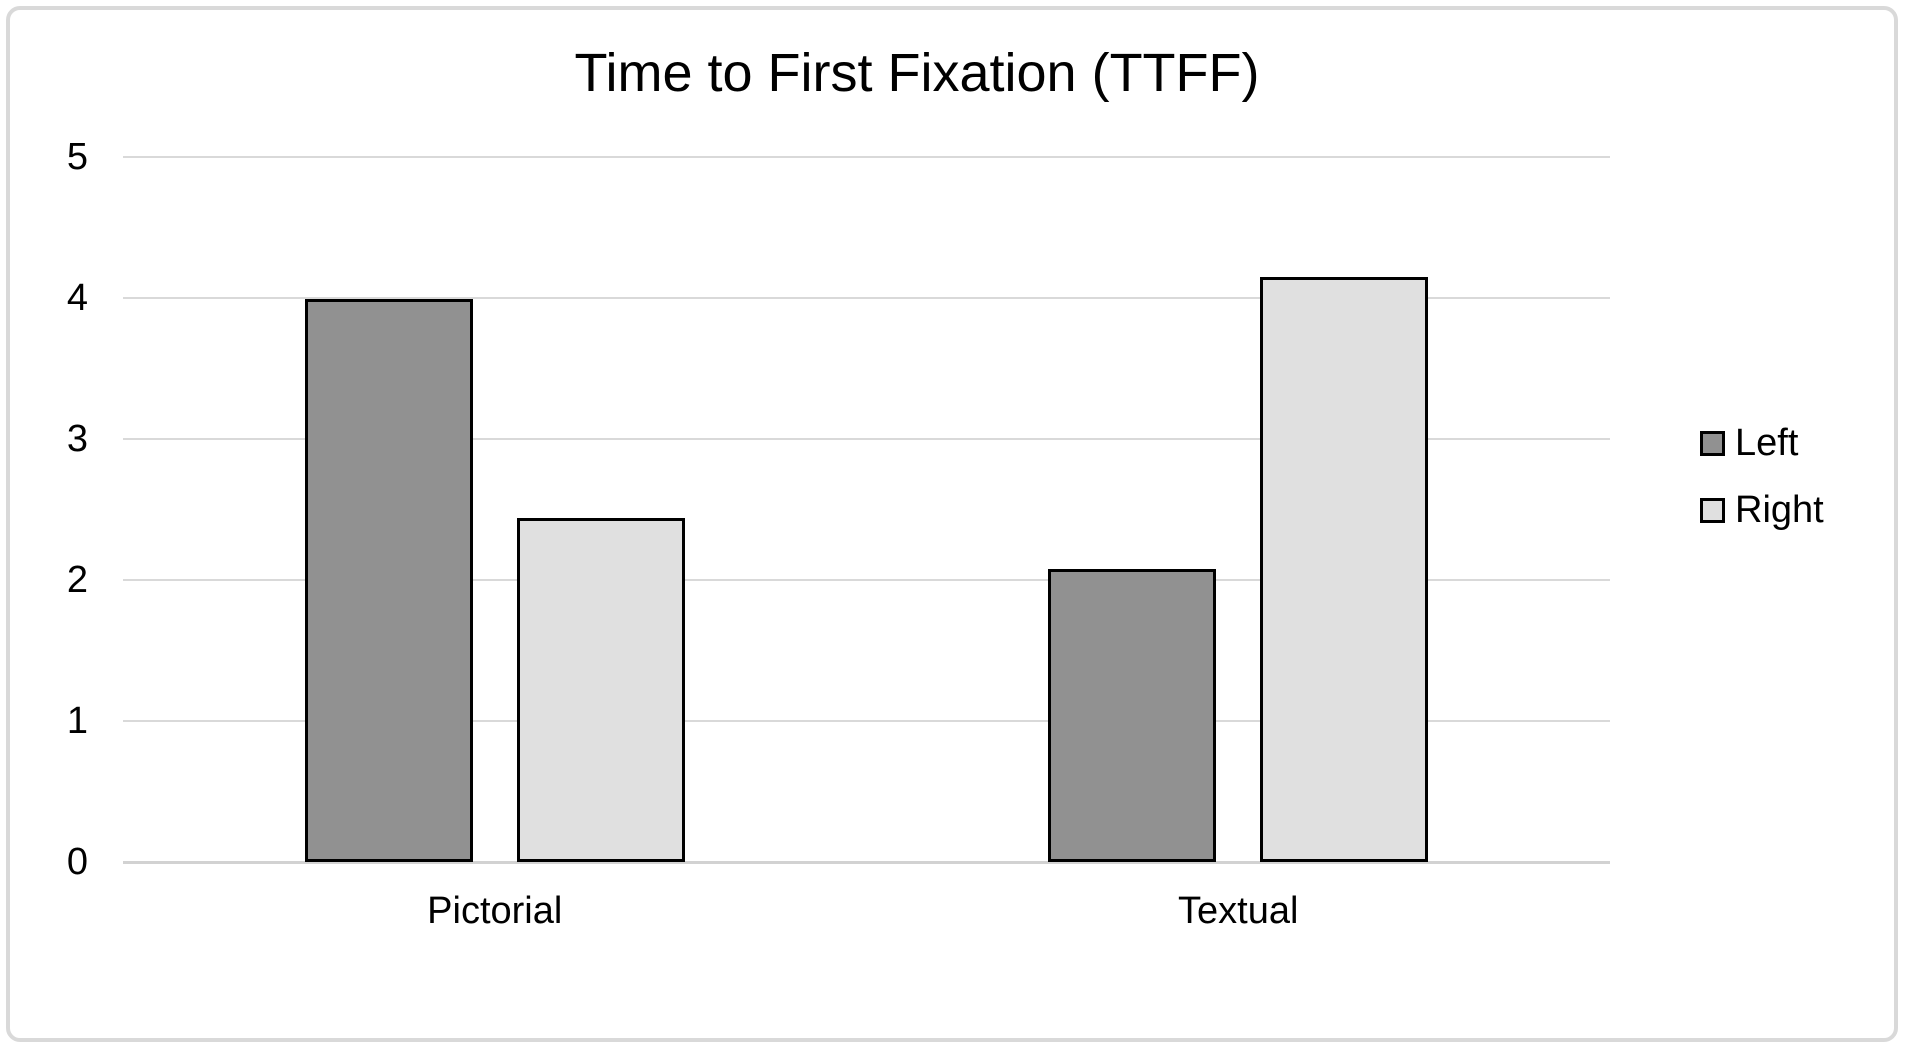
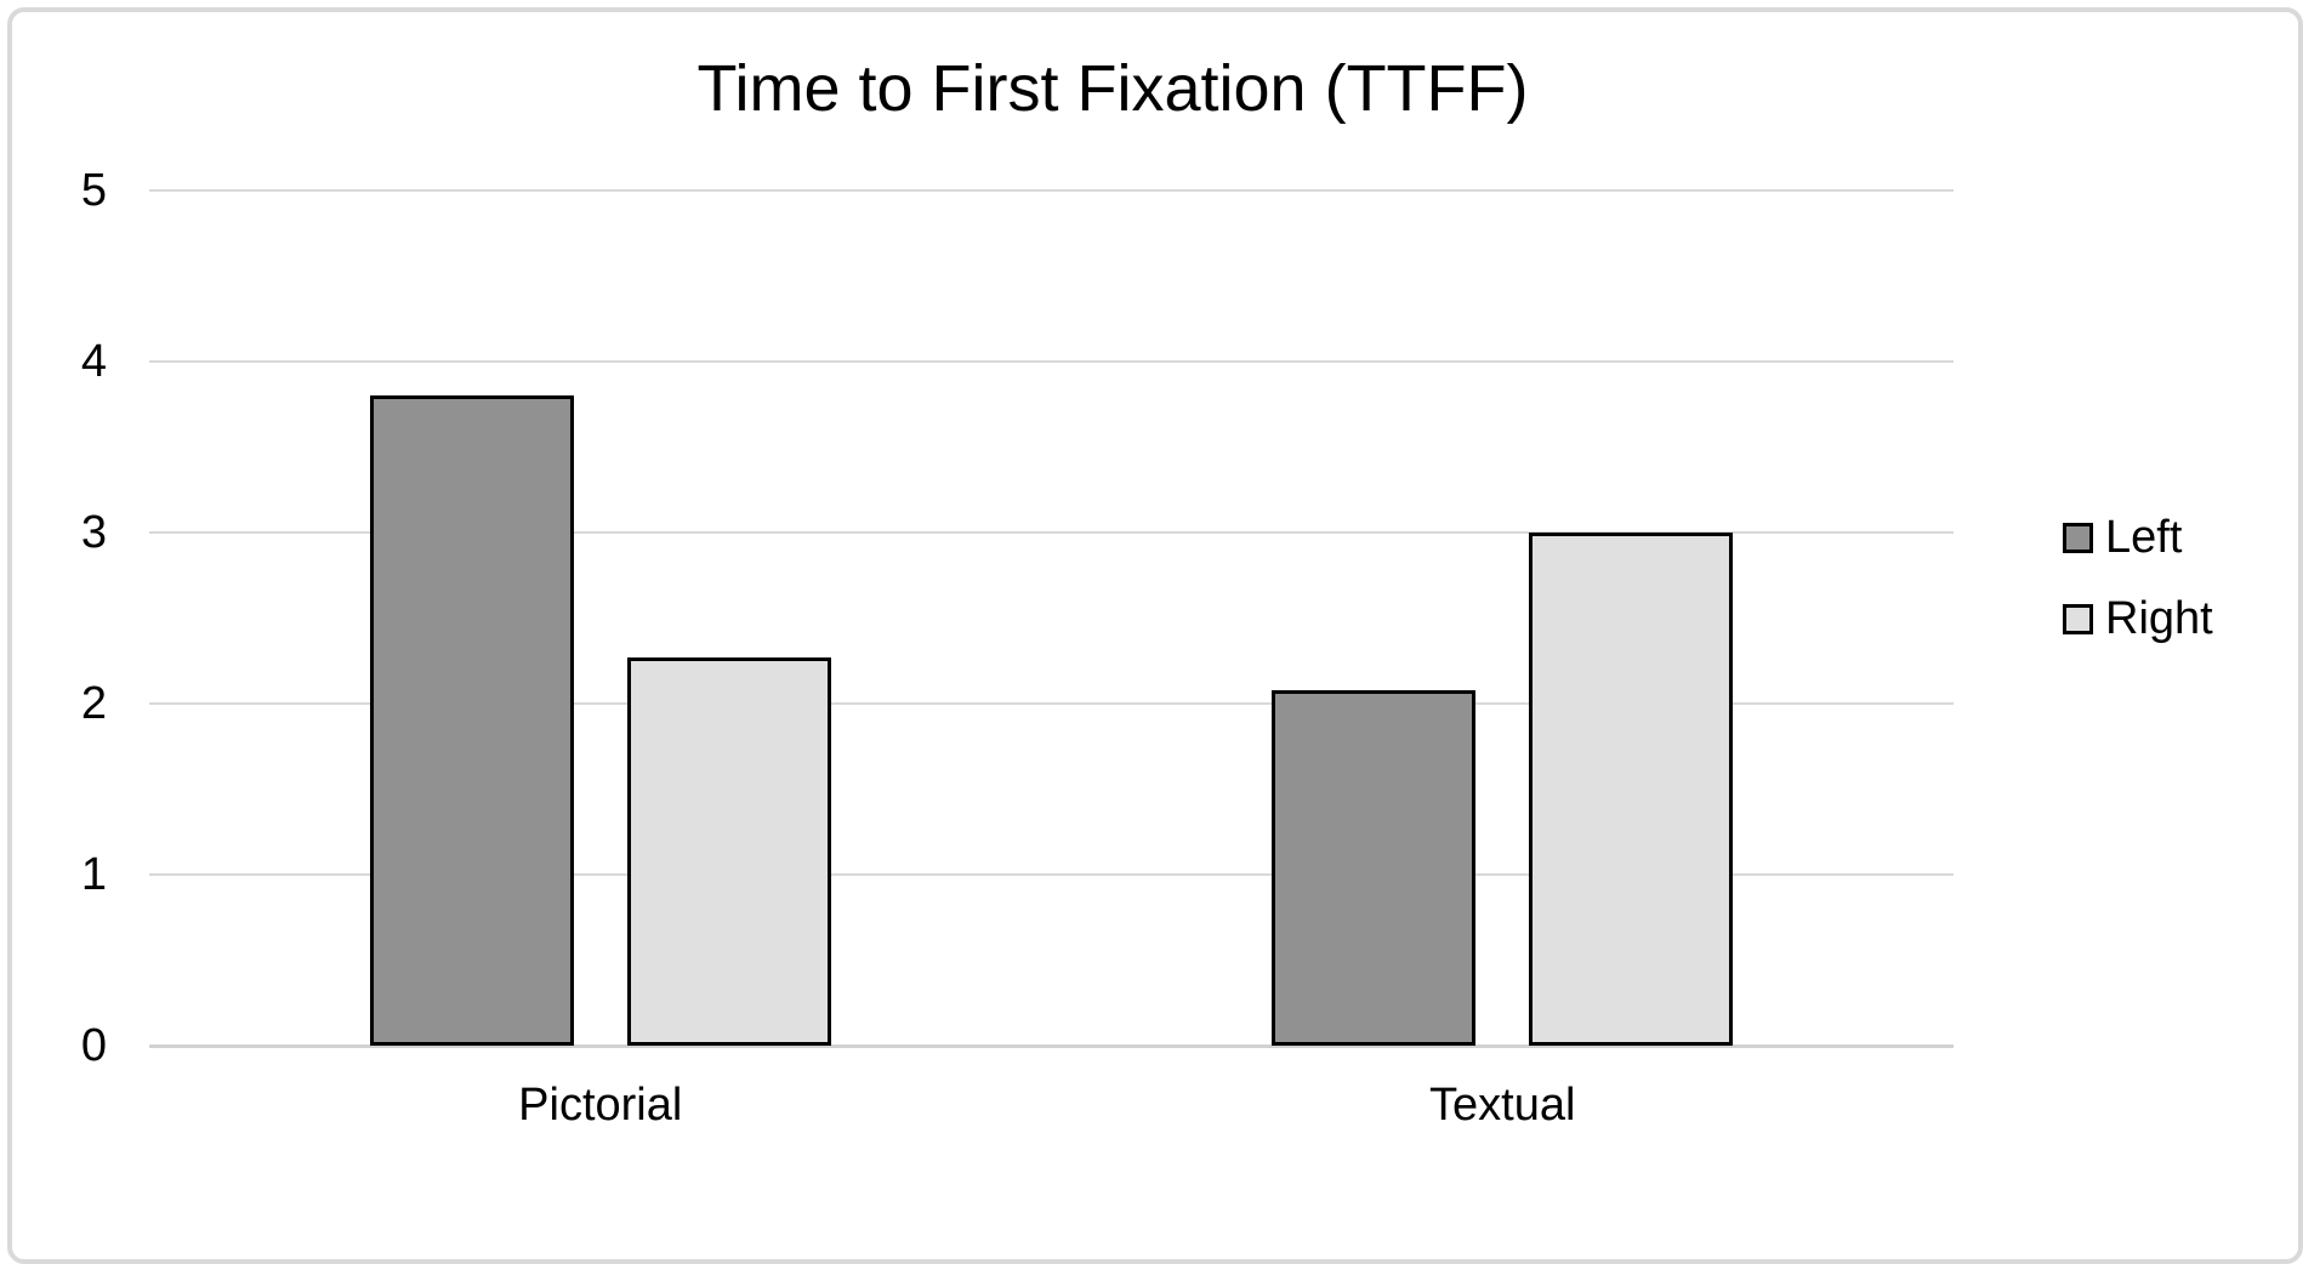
Left/Pictorial: 3.99 -> 3.80
Right/Pictorial: 2.44 -> 2.27
Right/Textual: 4.15 -> 3.00
